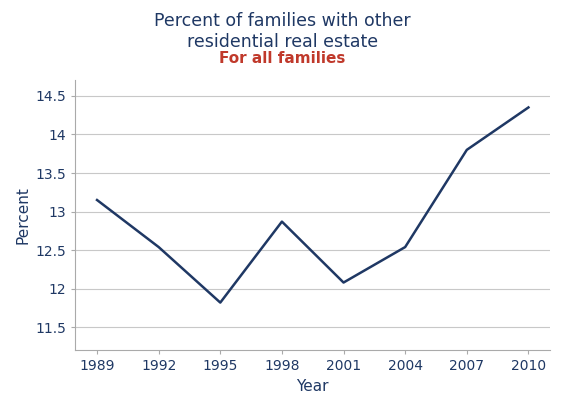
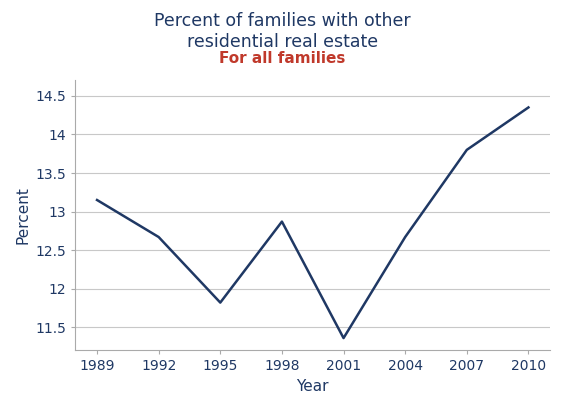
1992: 12.54 -> 12.67
2001: 12.08 -> 11.36
2004: 12.54 -> 12.67
